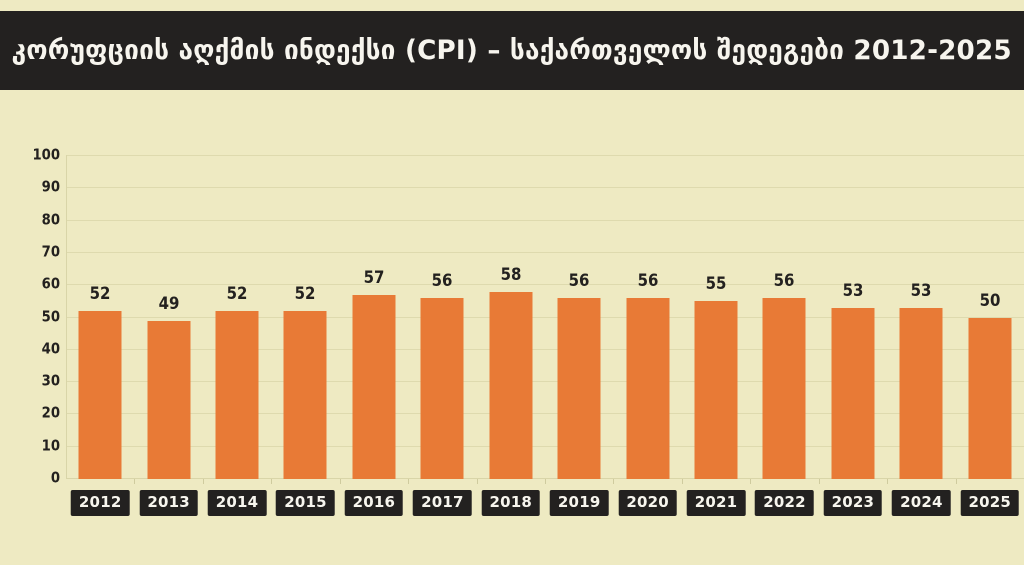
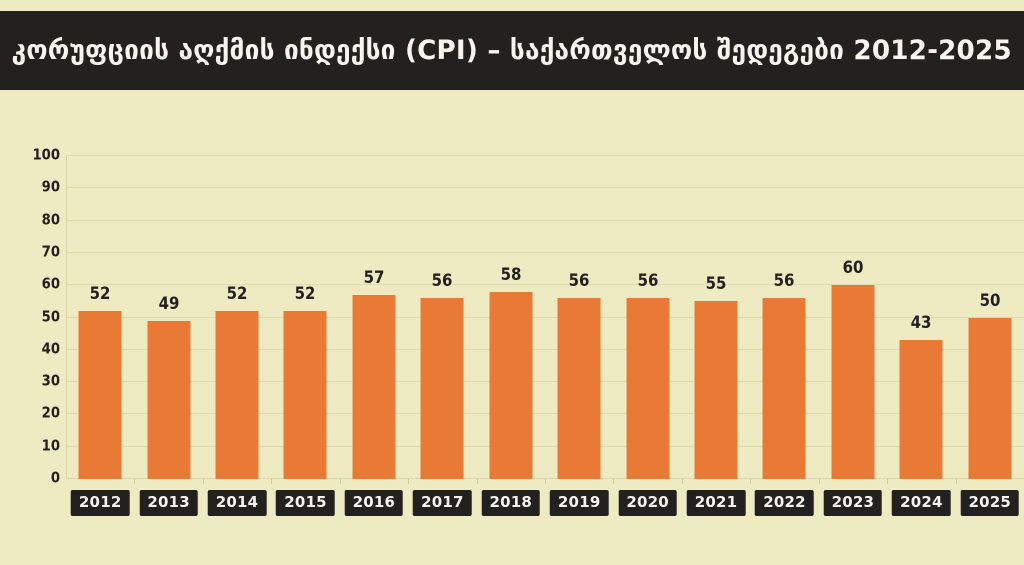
2023: 53 -> 60
2024: 53 -> 43
